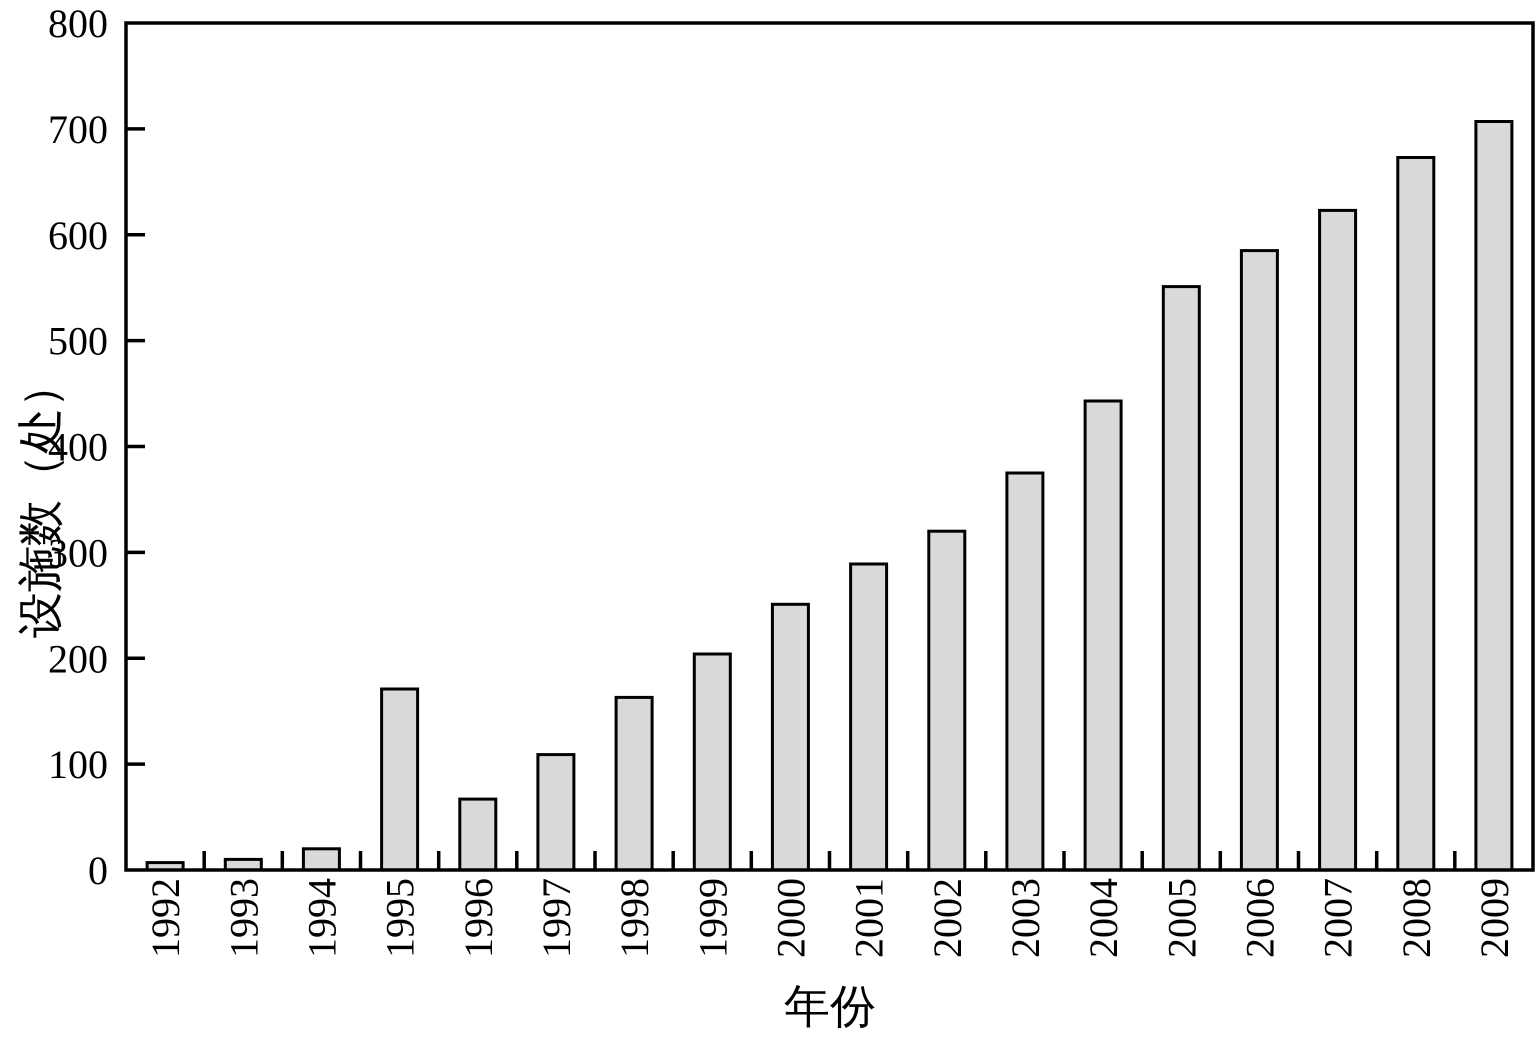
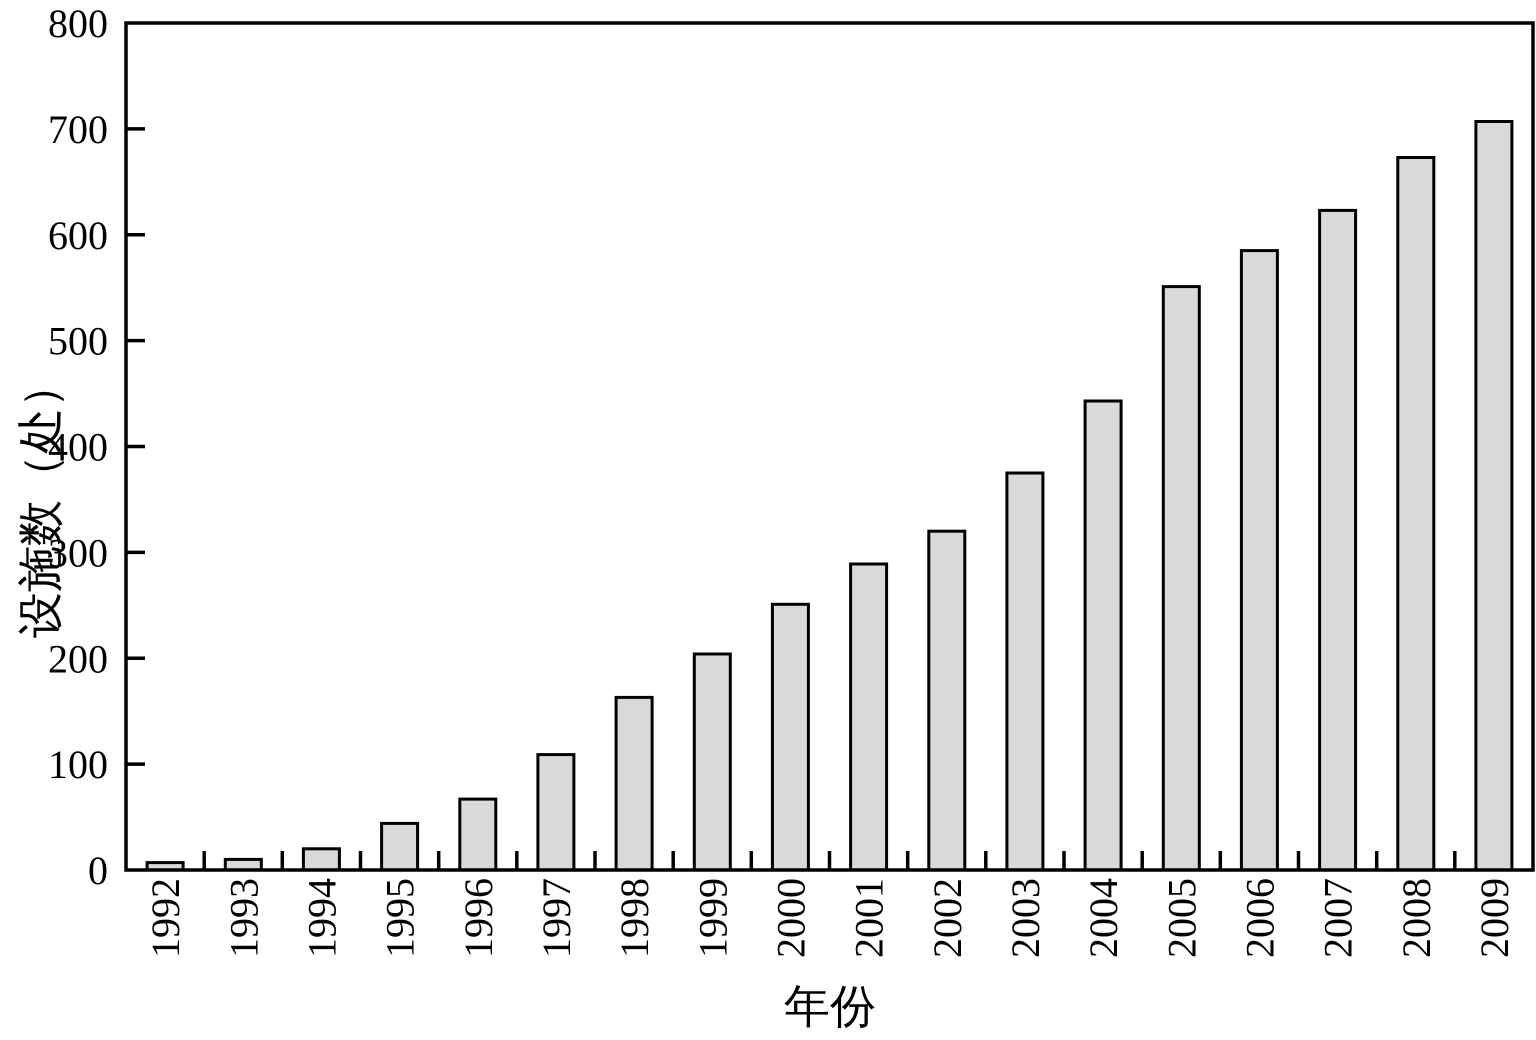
1995: 171 -> 44
